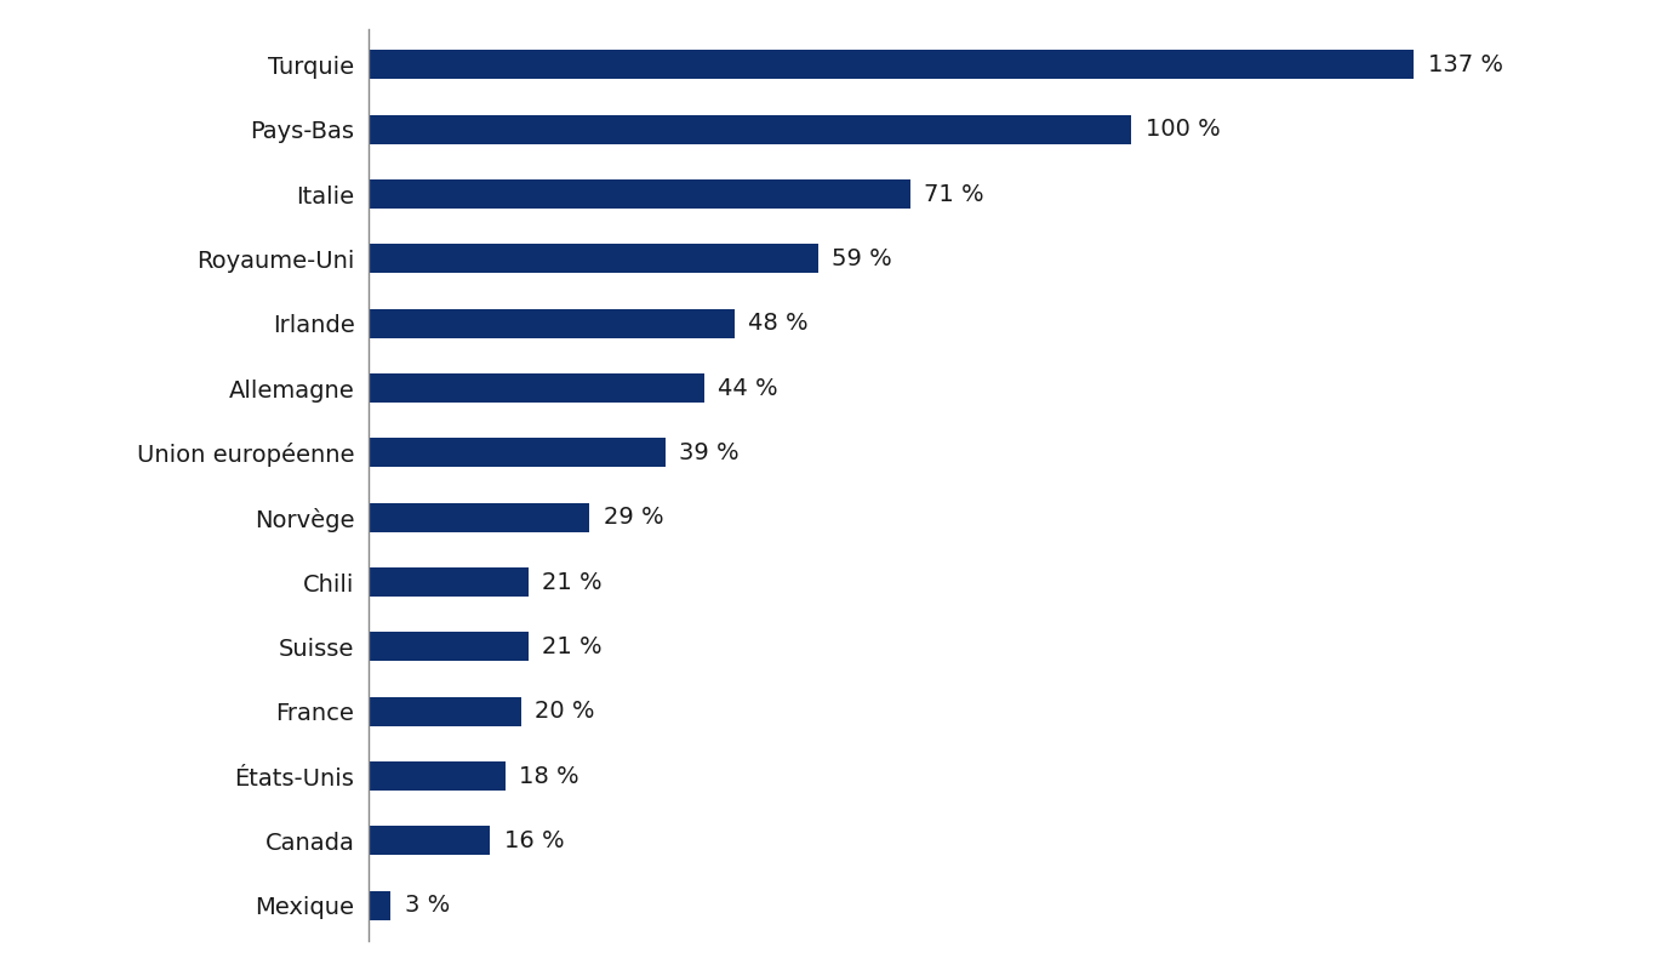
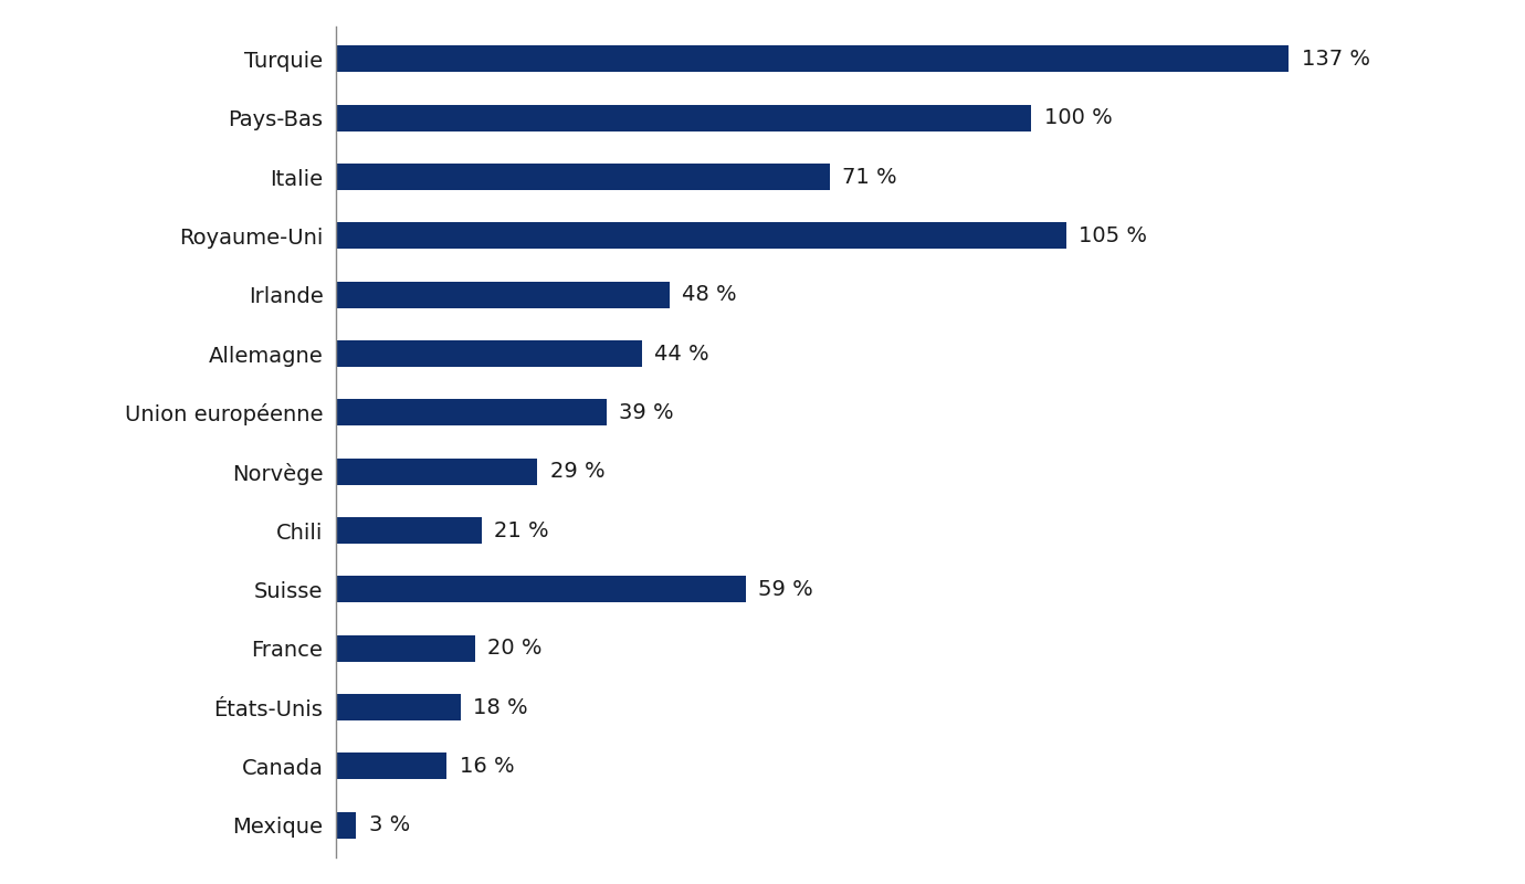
Royaume-Uni: 59 -> 105
Suisse: 21 -> 59
